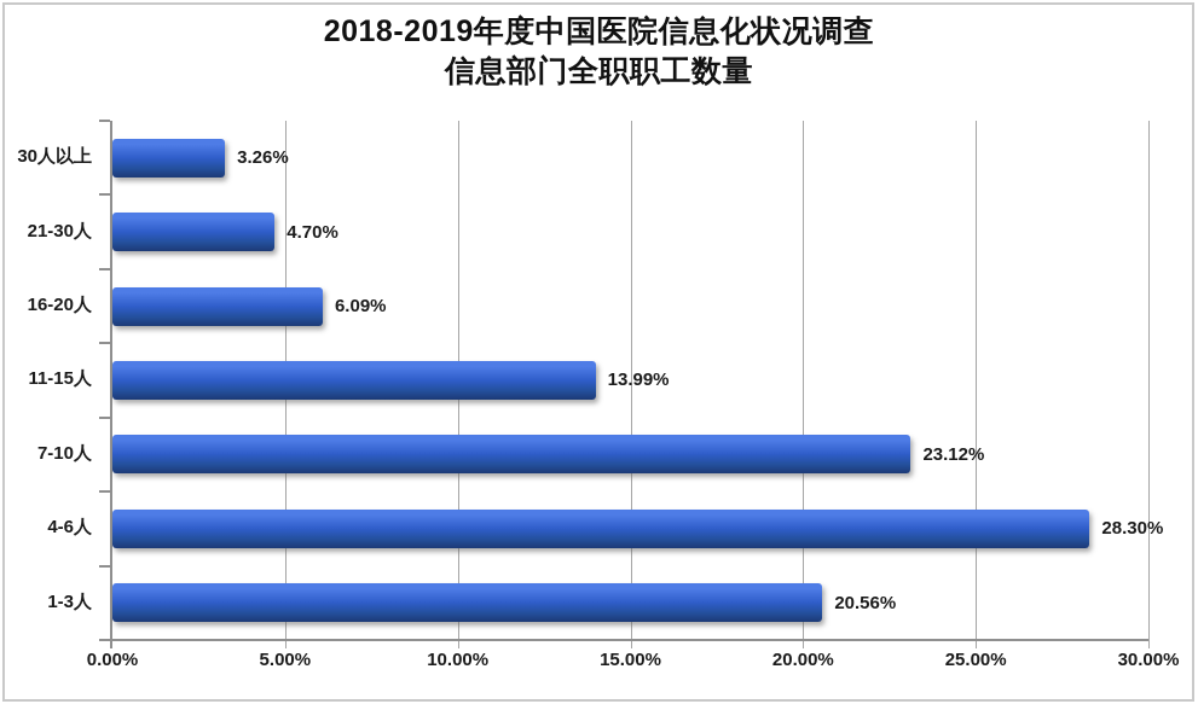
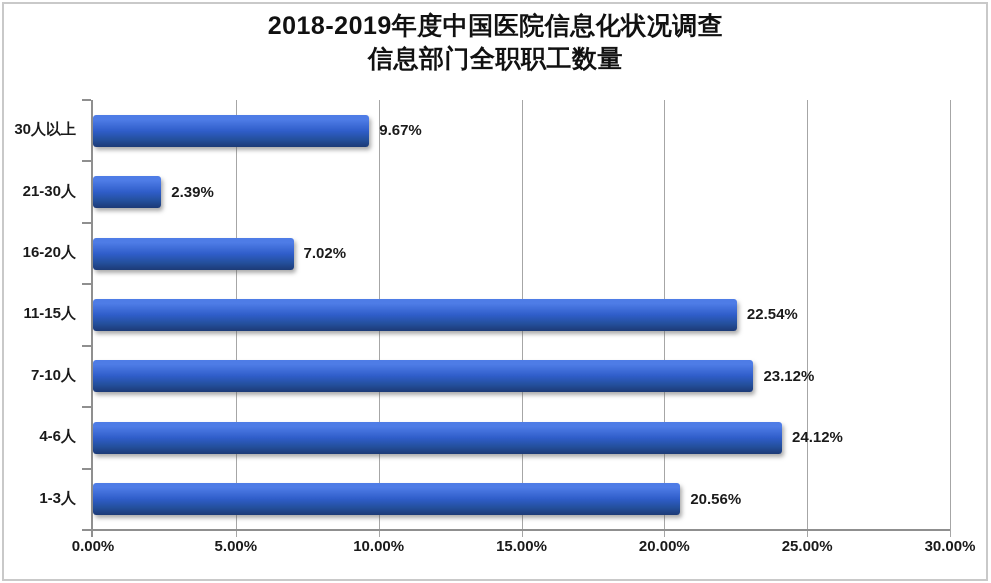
30人以上: 3.26% -> 9.67%
21-30人: 4.70% -> 2.39%
16-20人: 6.09% -> 7.02%
11-15人: 13.99% -> 22.54%
4-6人: 28.30% -> 24.12%
